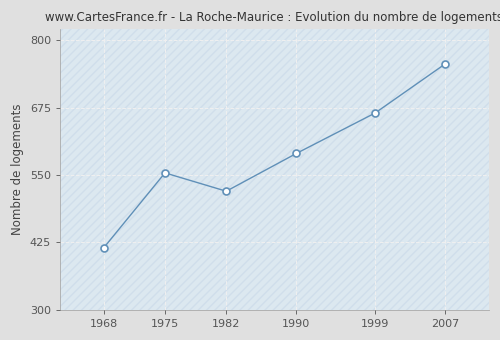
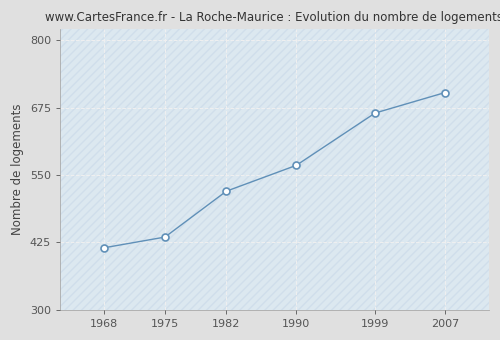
1975: 554 -> 435
1990: 590 -> 568
2007: 756 -> 703
